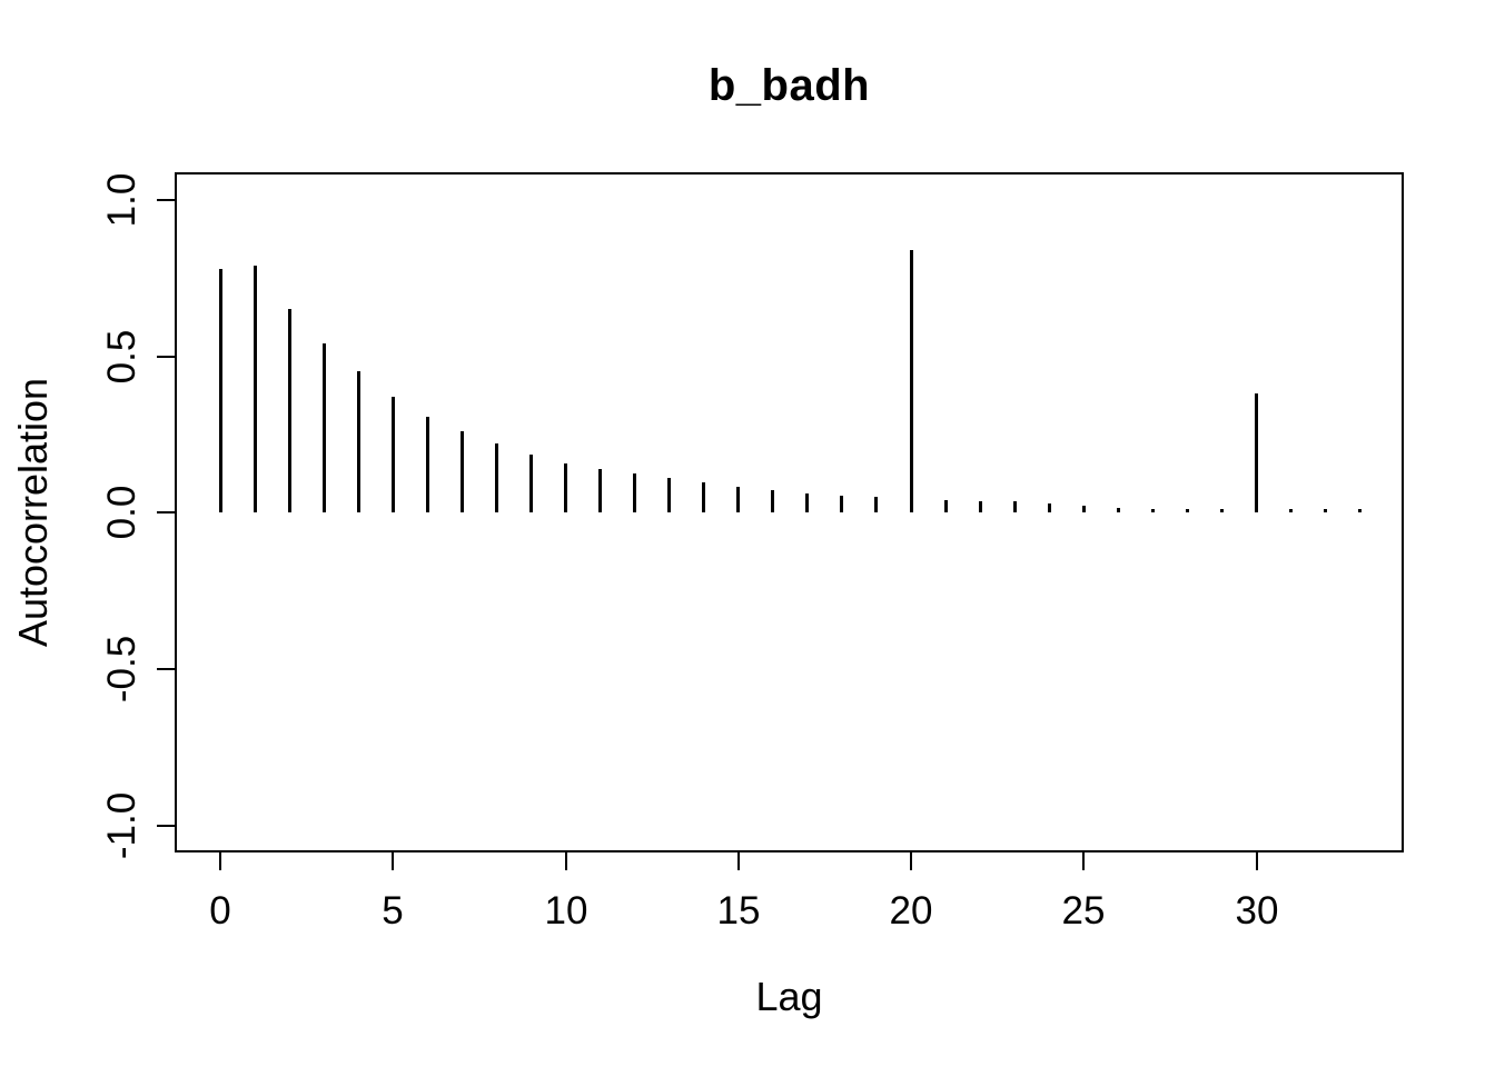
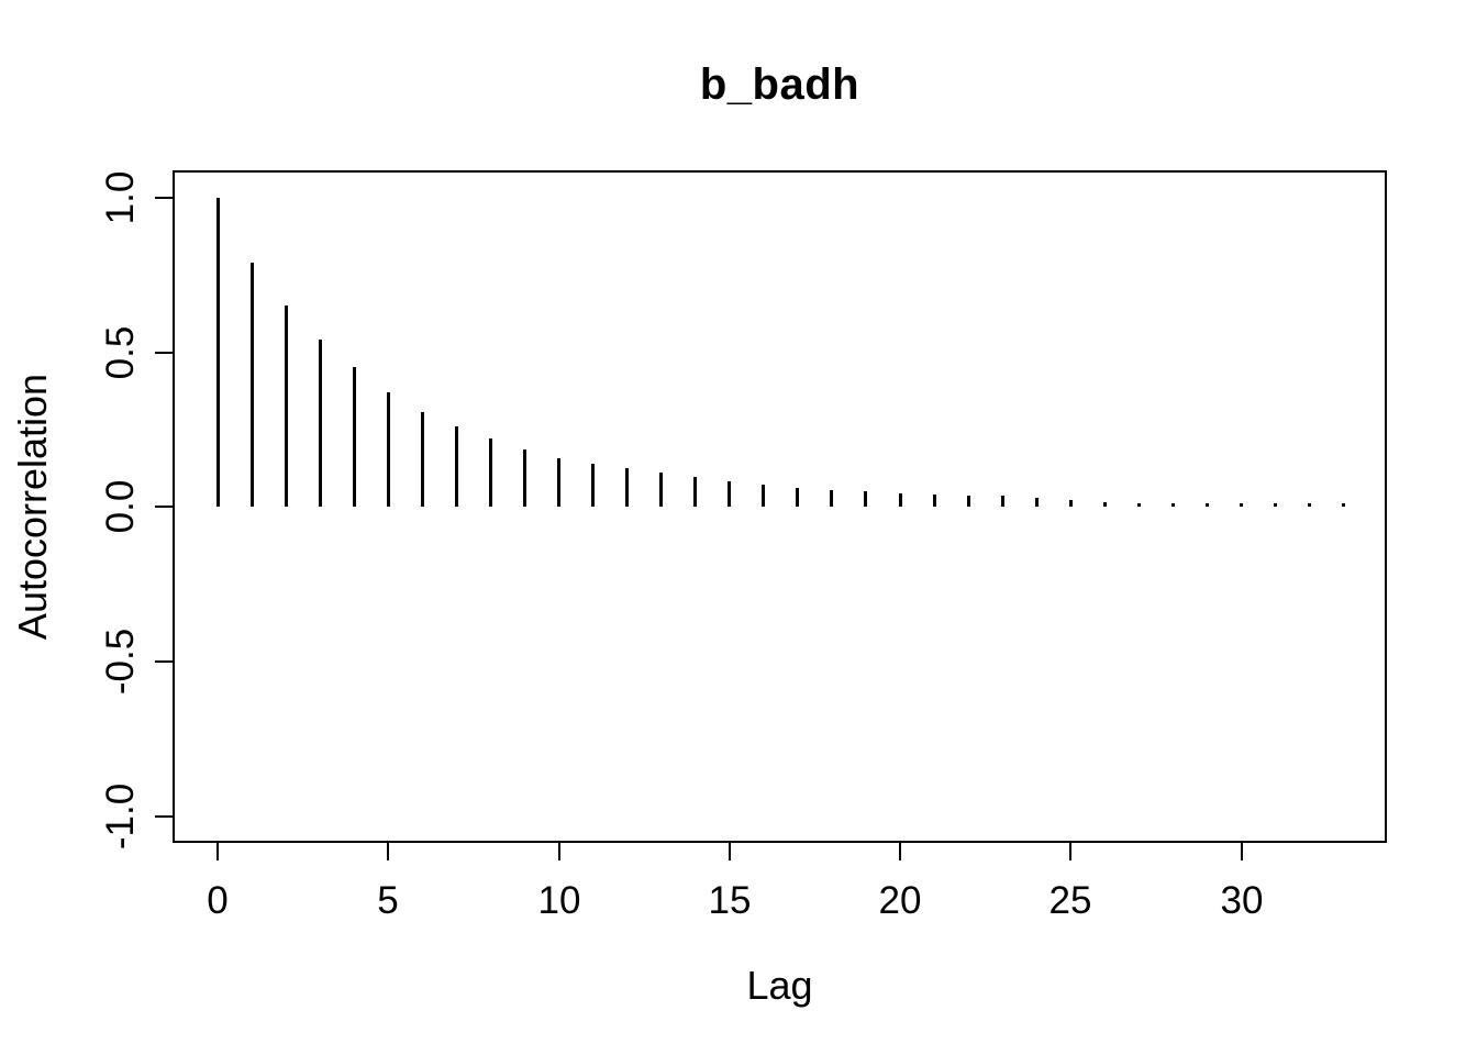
0: 0.78 -> 1.00
20: 0.84 -> 0.04
30: 0.38 -> 0.01
